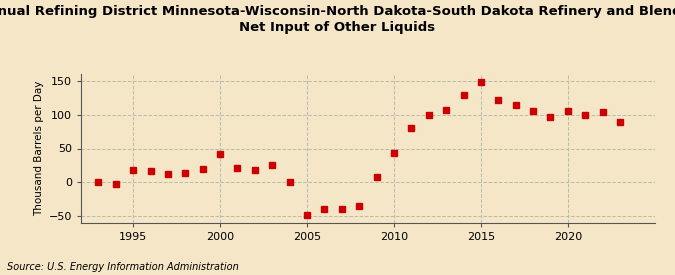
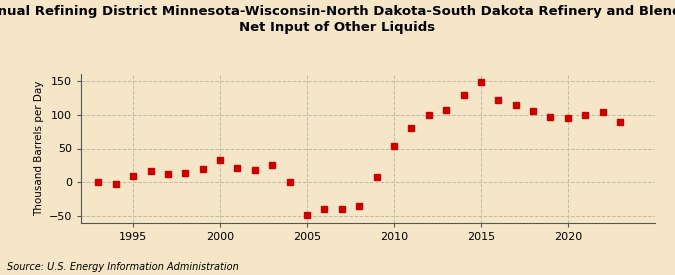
1995: 18 -> 10
2000: 42 -> 33
2010: 44 -> 53
2020: 106 -> 95
